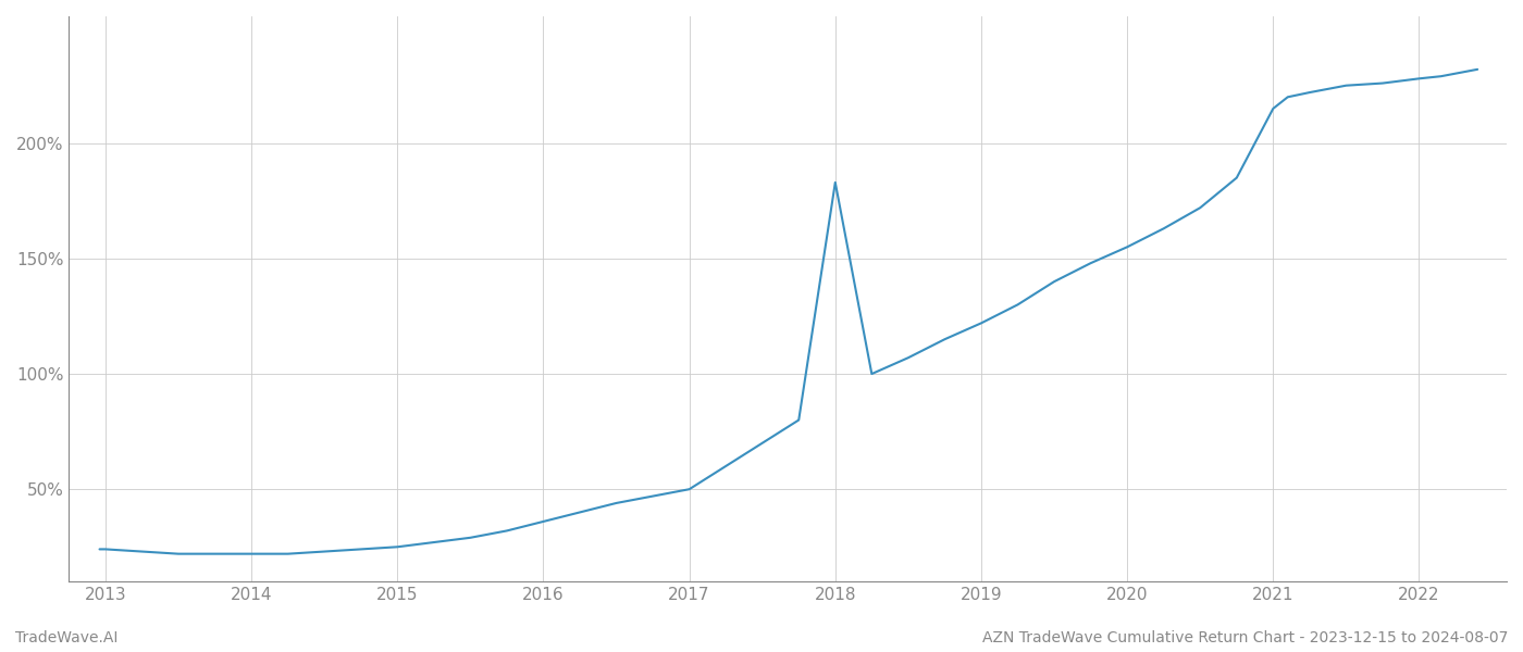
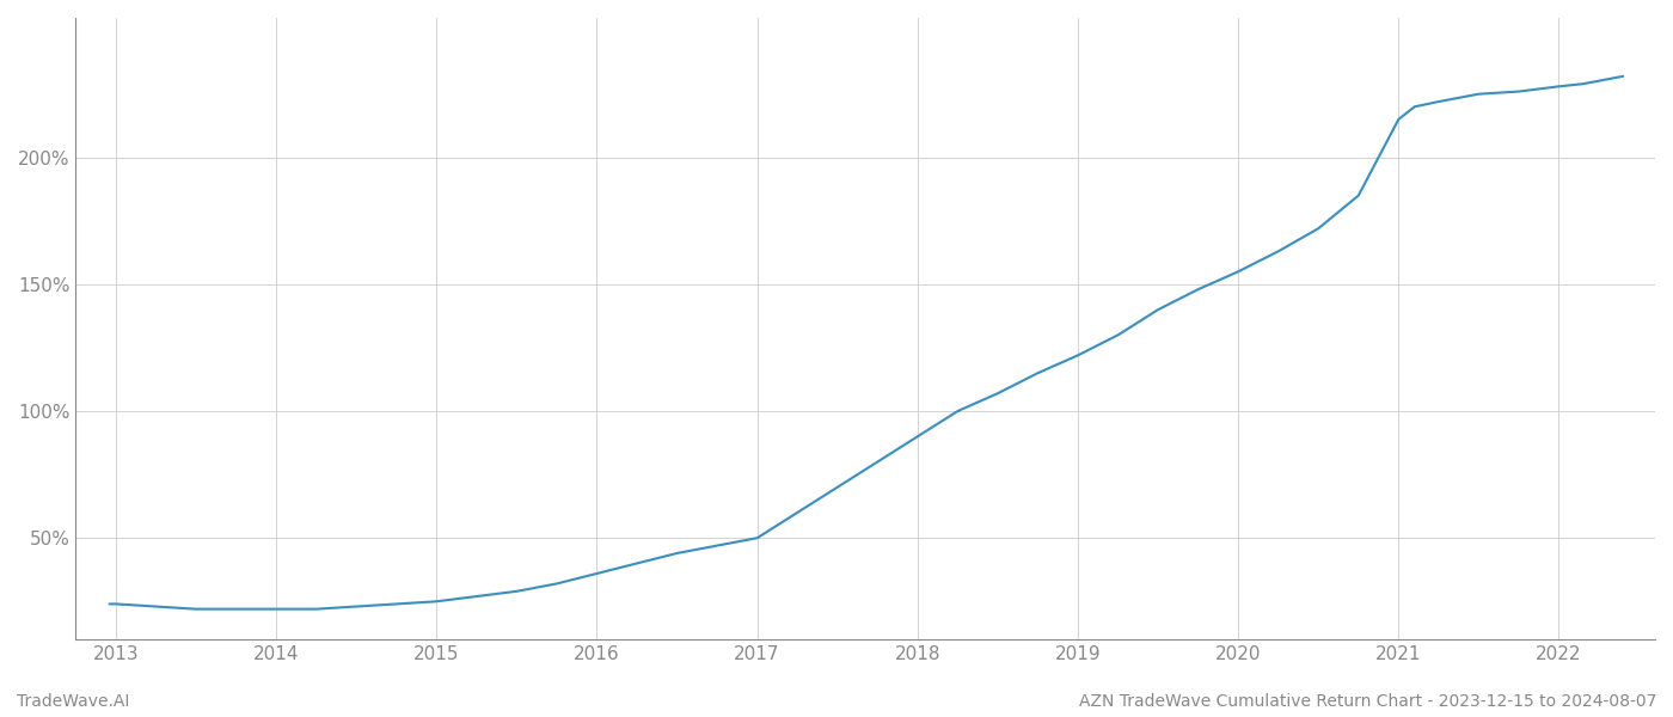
2018: 183% -> 90%
